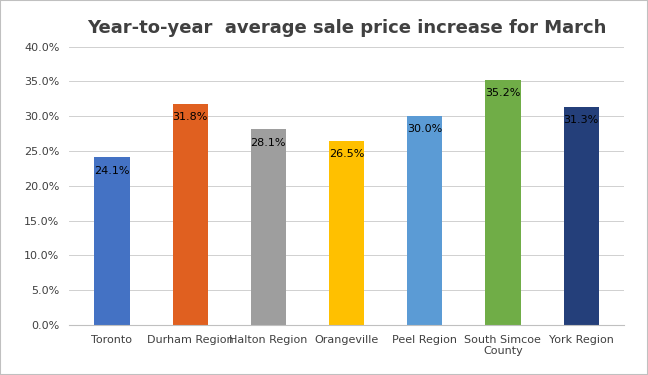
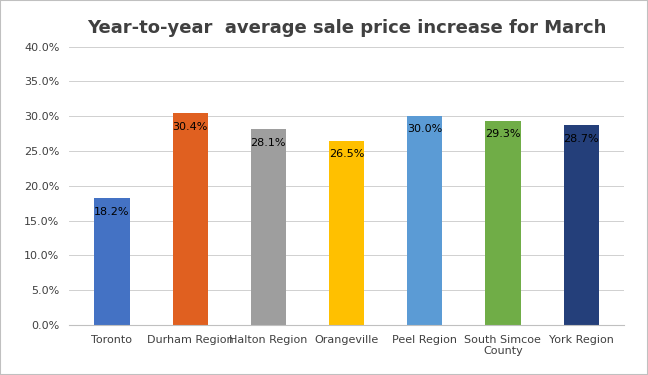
Toronto: 24.1% -> 18.2%
Durham Region: 31.8% -> 30.4%
South Simcoe County: 35.2% -> 29.3%
York Region: 31.3% -> 28.7%
